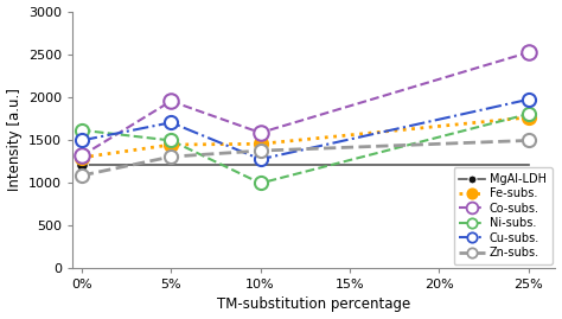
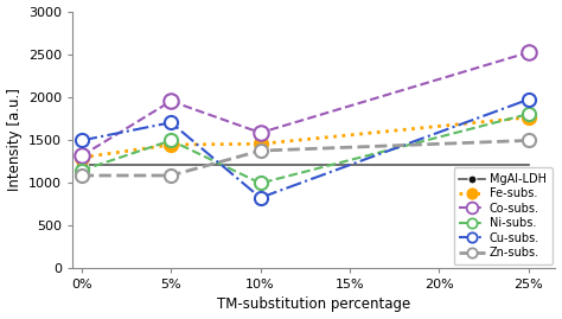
Ni-subs./0%: 1610 -> 1140
Zn-subs./5%: 1300 -> 1080
Cu-subs./10%: 1270 -> 820
